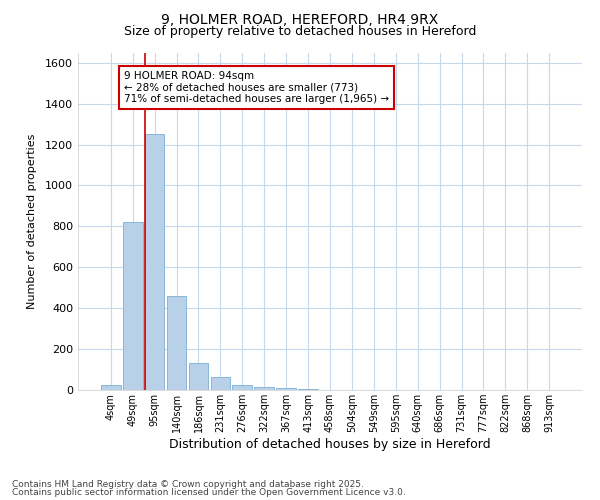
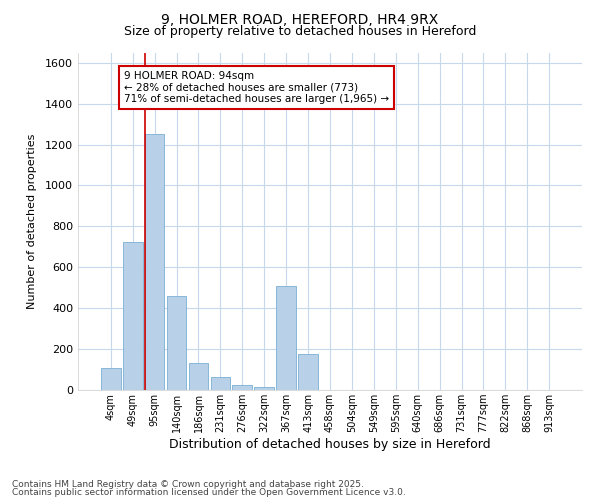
4sqm: 25 -> 110
49sqm: 820 -> 725
367sqm: 10 -> 510
413sqm: 5 -> 175
